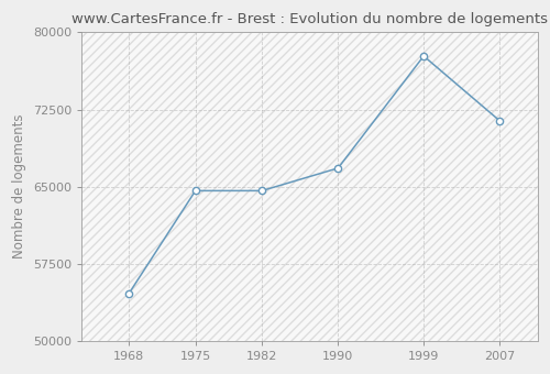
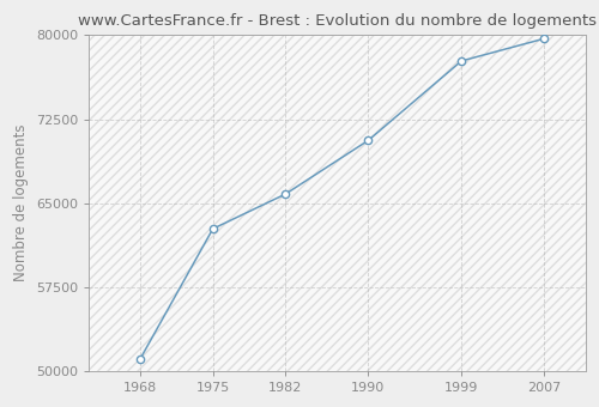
1968: 54600 -> 51100
1975: 64600 -> 62700
1982: 64600 -> 65800
1990: 66800 -> 70600
2007: 71400 -> 79700
